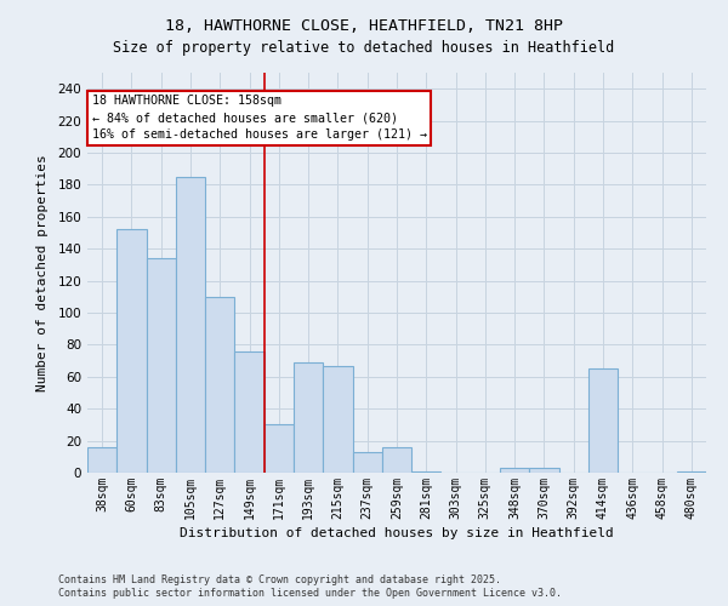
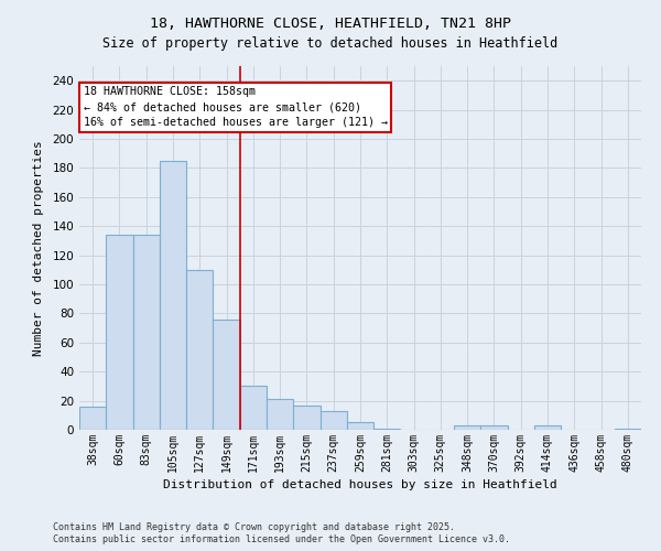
60sqm: 152 -> 134
193sqm: 69 -> 21
215sqm: 67 -> 17
259sqm: 16 -> 5
414sqm: 65 -> 3
